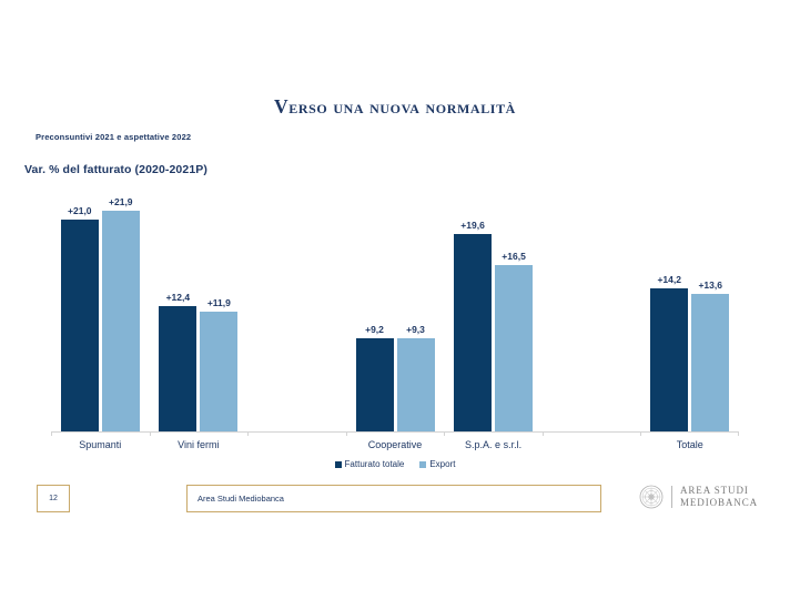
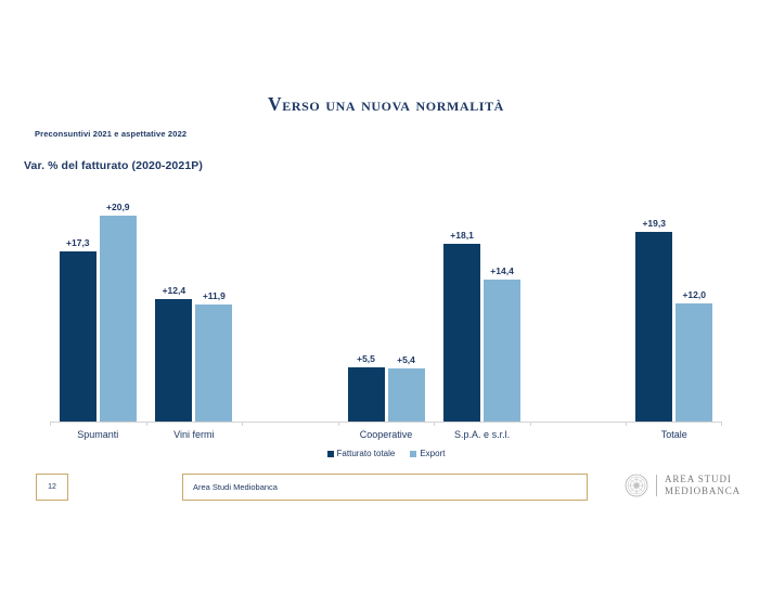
Fatturato totale/Spumanti: +21,0 -> +17,3
Export/Spumanti: +21,9 -> +20,9
Fatturato totale/Cooperative: +9,2 -> +5,5
Export/Cooperative: +9,3 -> +5,4
Fatturato totale/S.p.A. e s.r.l.: +19,6 -> +18,1
Export/S.p.A. e s.r.l.: +16,5 -> +14,4
Fatturato totale/Totale: +14,2 -> +19,3
Export/Totale: +13,6 -> +12,0
